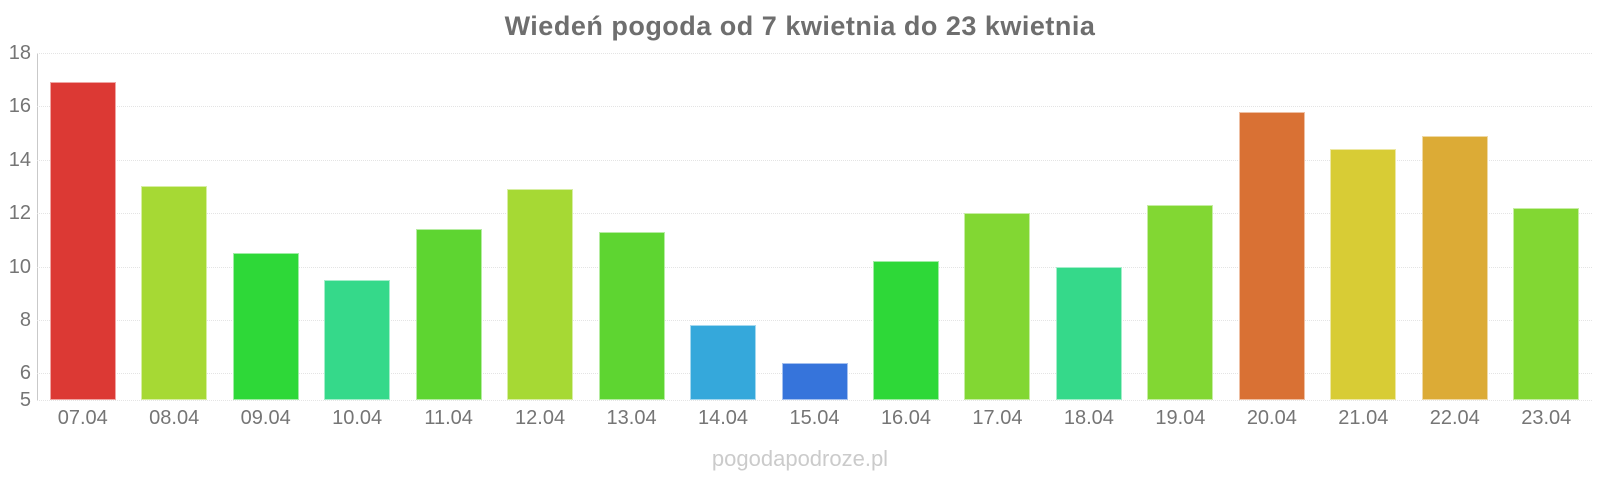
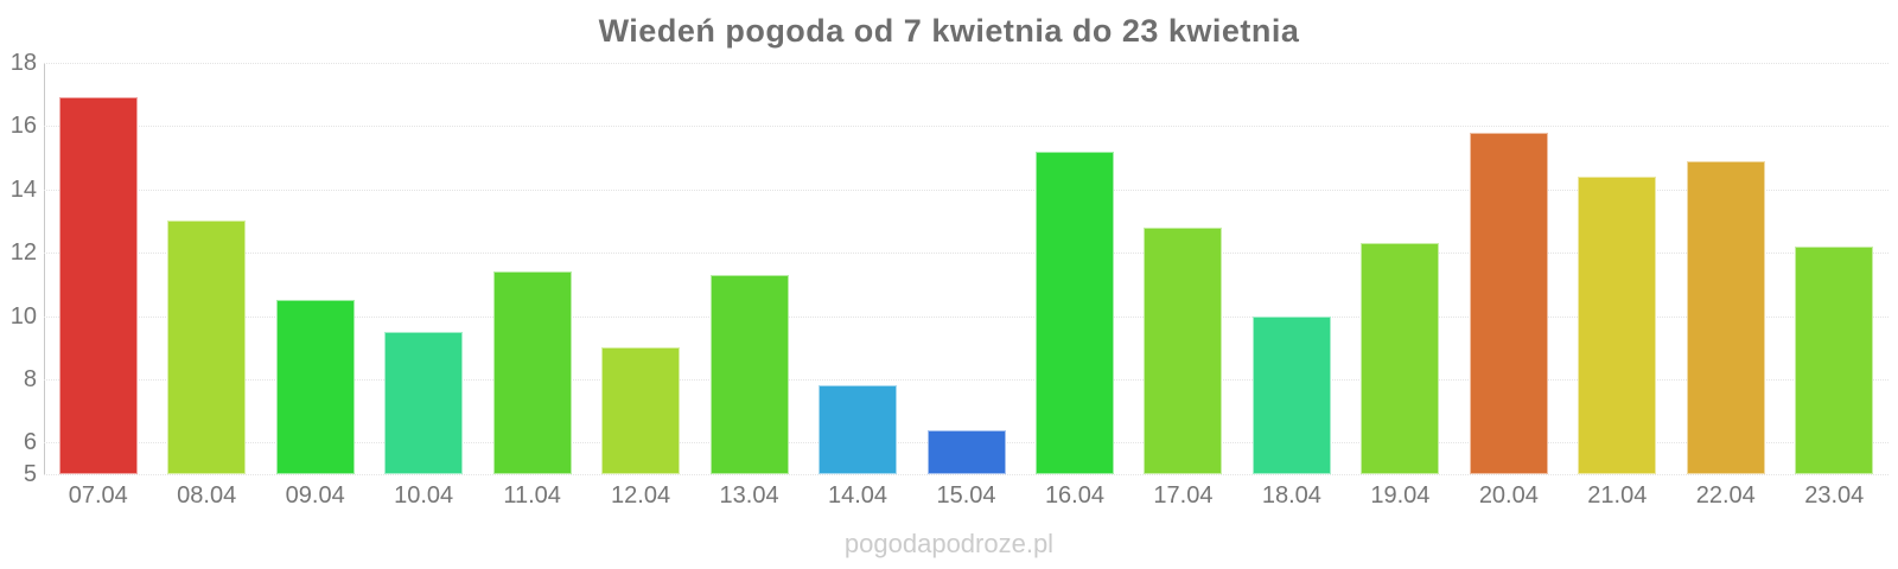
12.04: 12.9 -> 9.0
16.04: 10.2 -> 15.2
17.04: 12.0 -> 12.8
